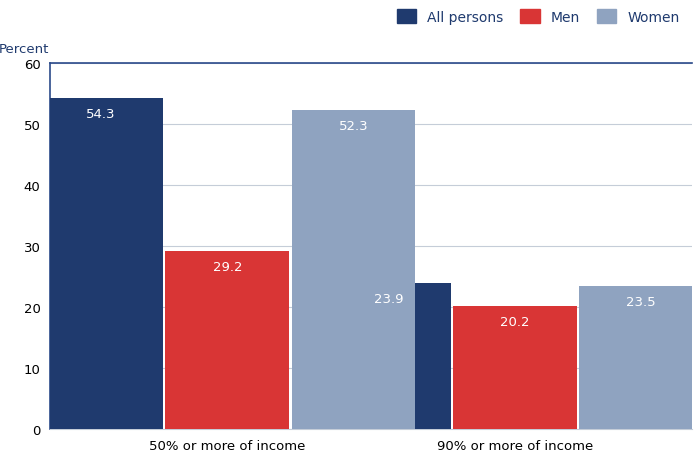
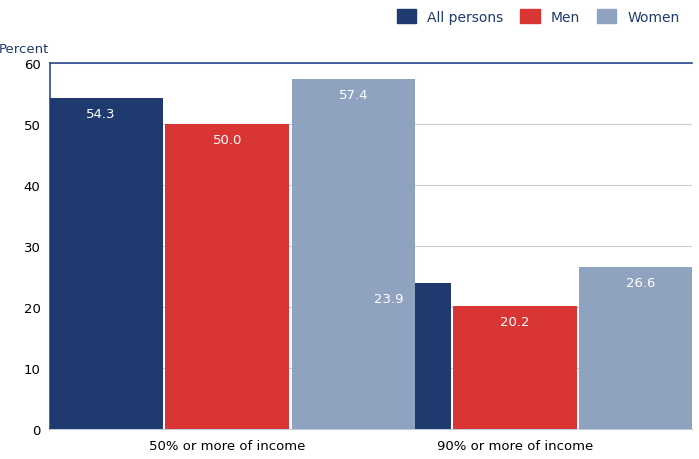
Men/50% or more of income: 29.2 -> 50.0
Women/50% or more of income: 52.3 -> 57.4
Women/90% or more of income: 23.5 -> 26.6
